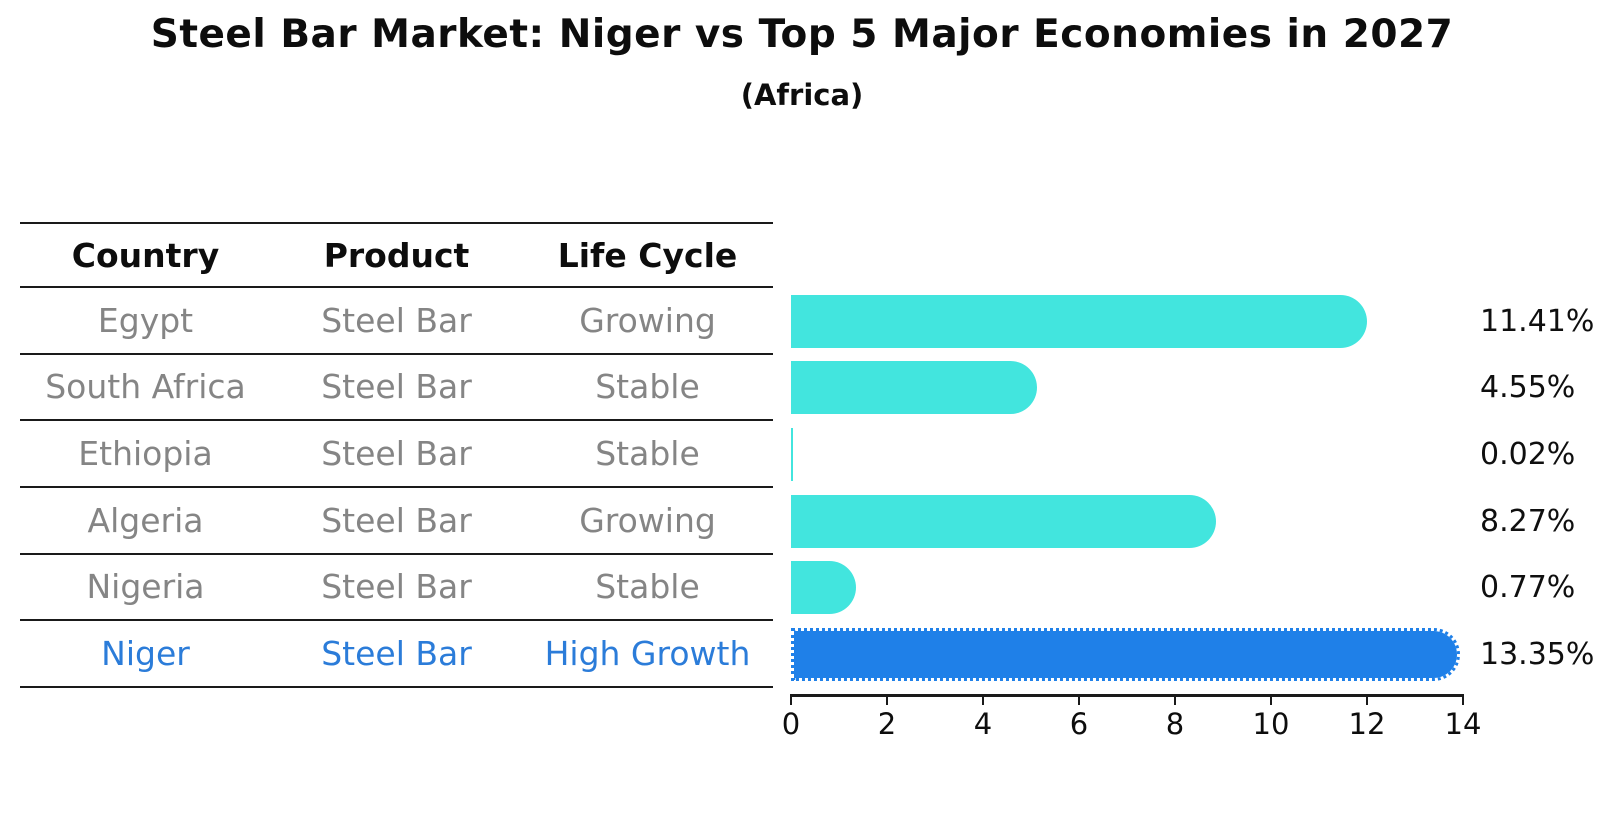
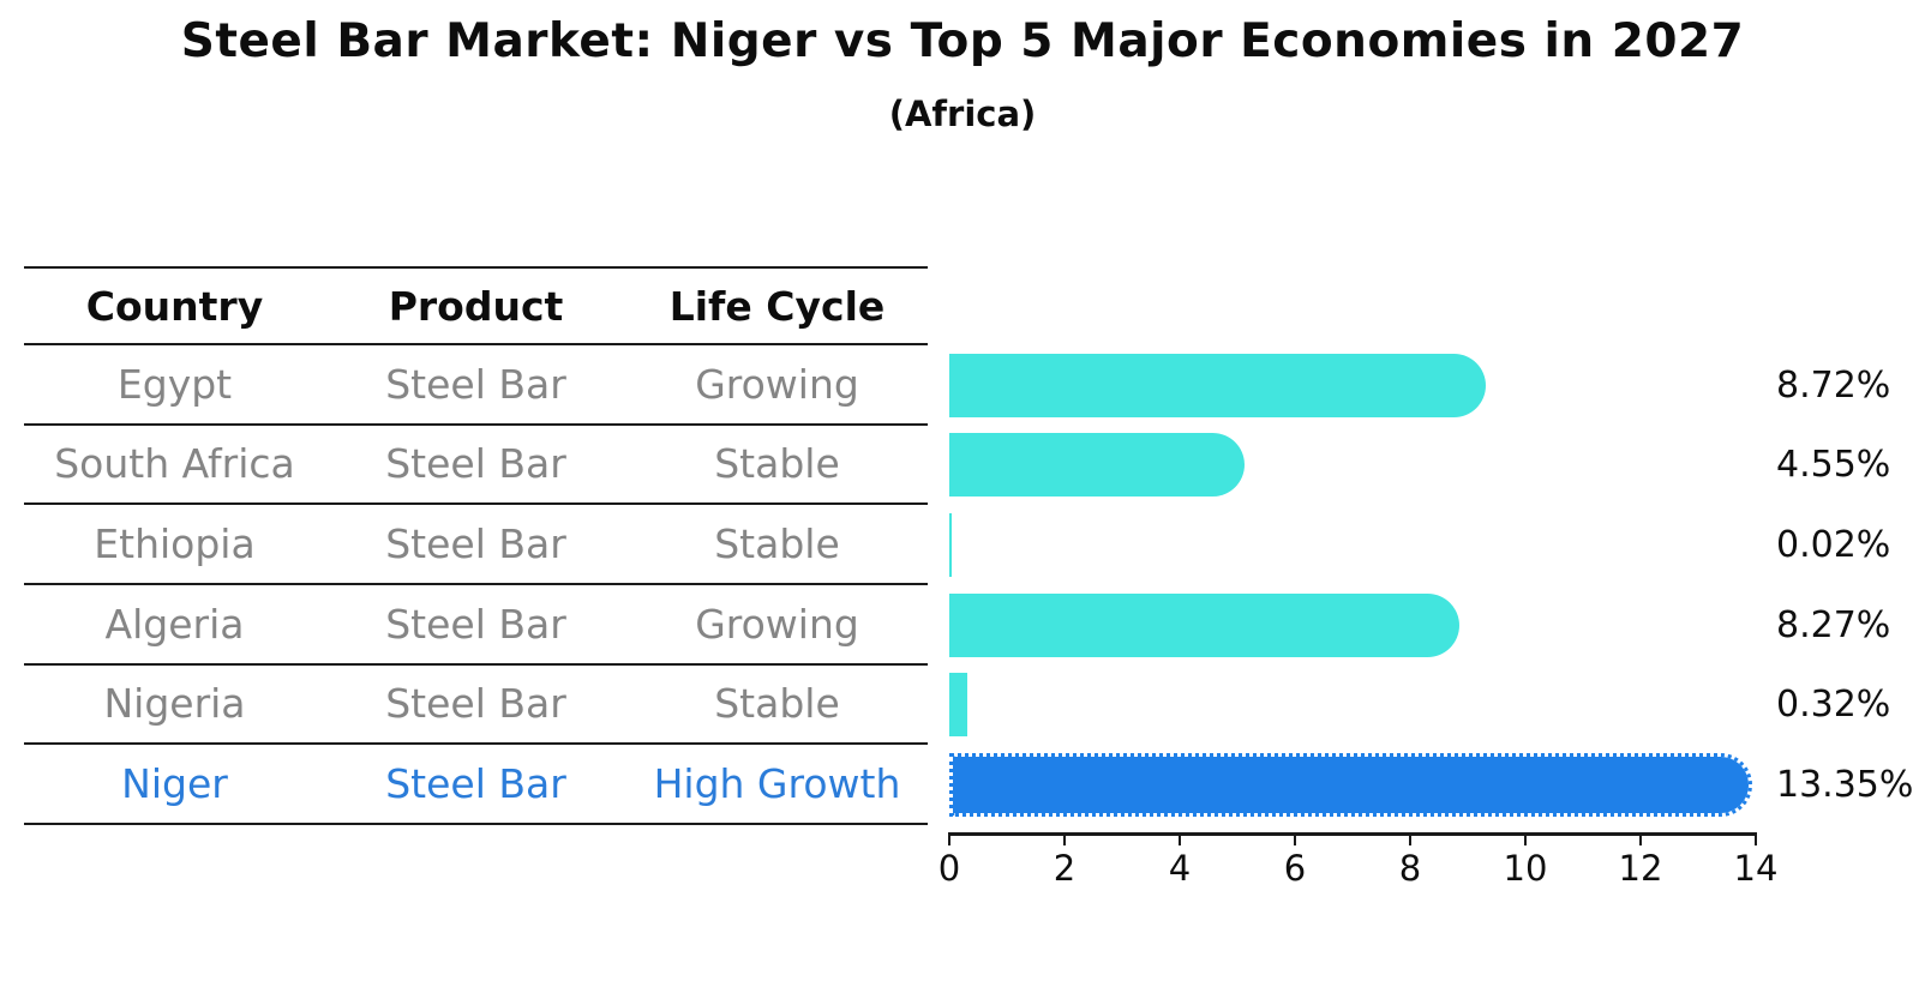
Egypt: 11.41% -> 8.72%
Nigeria: 0.77% -> 0.32%
